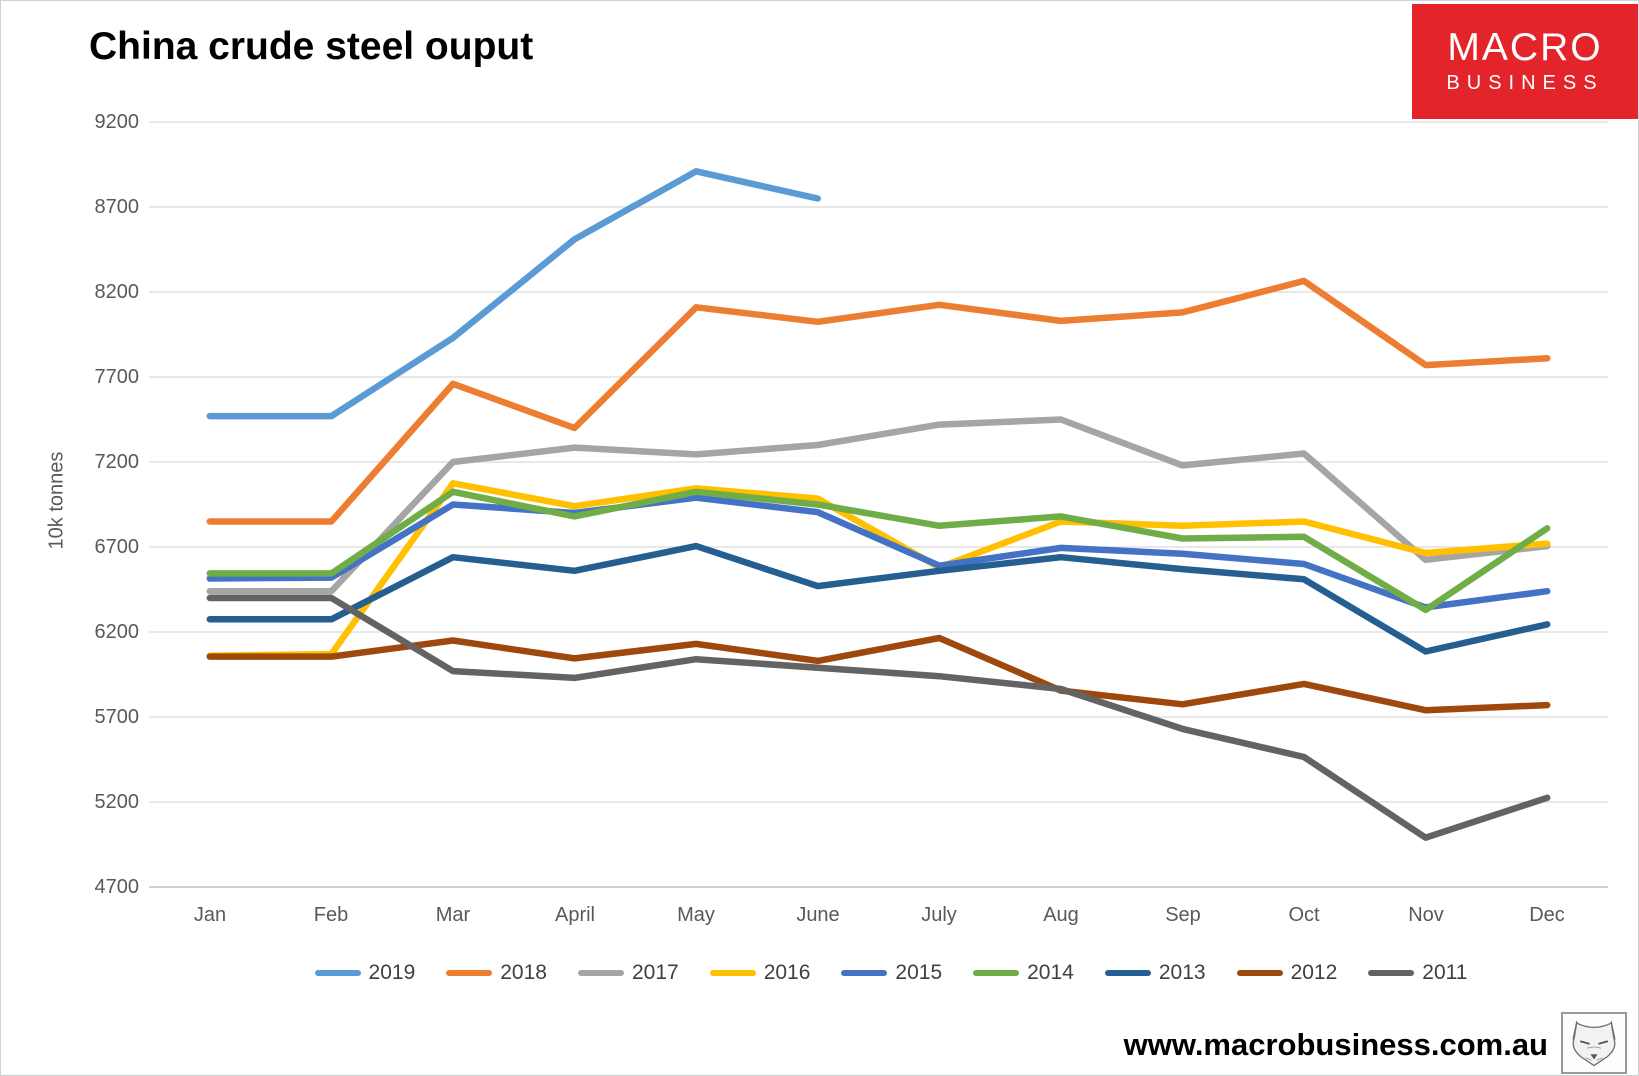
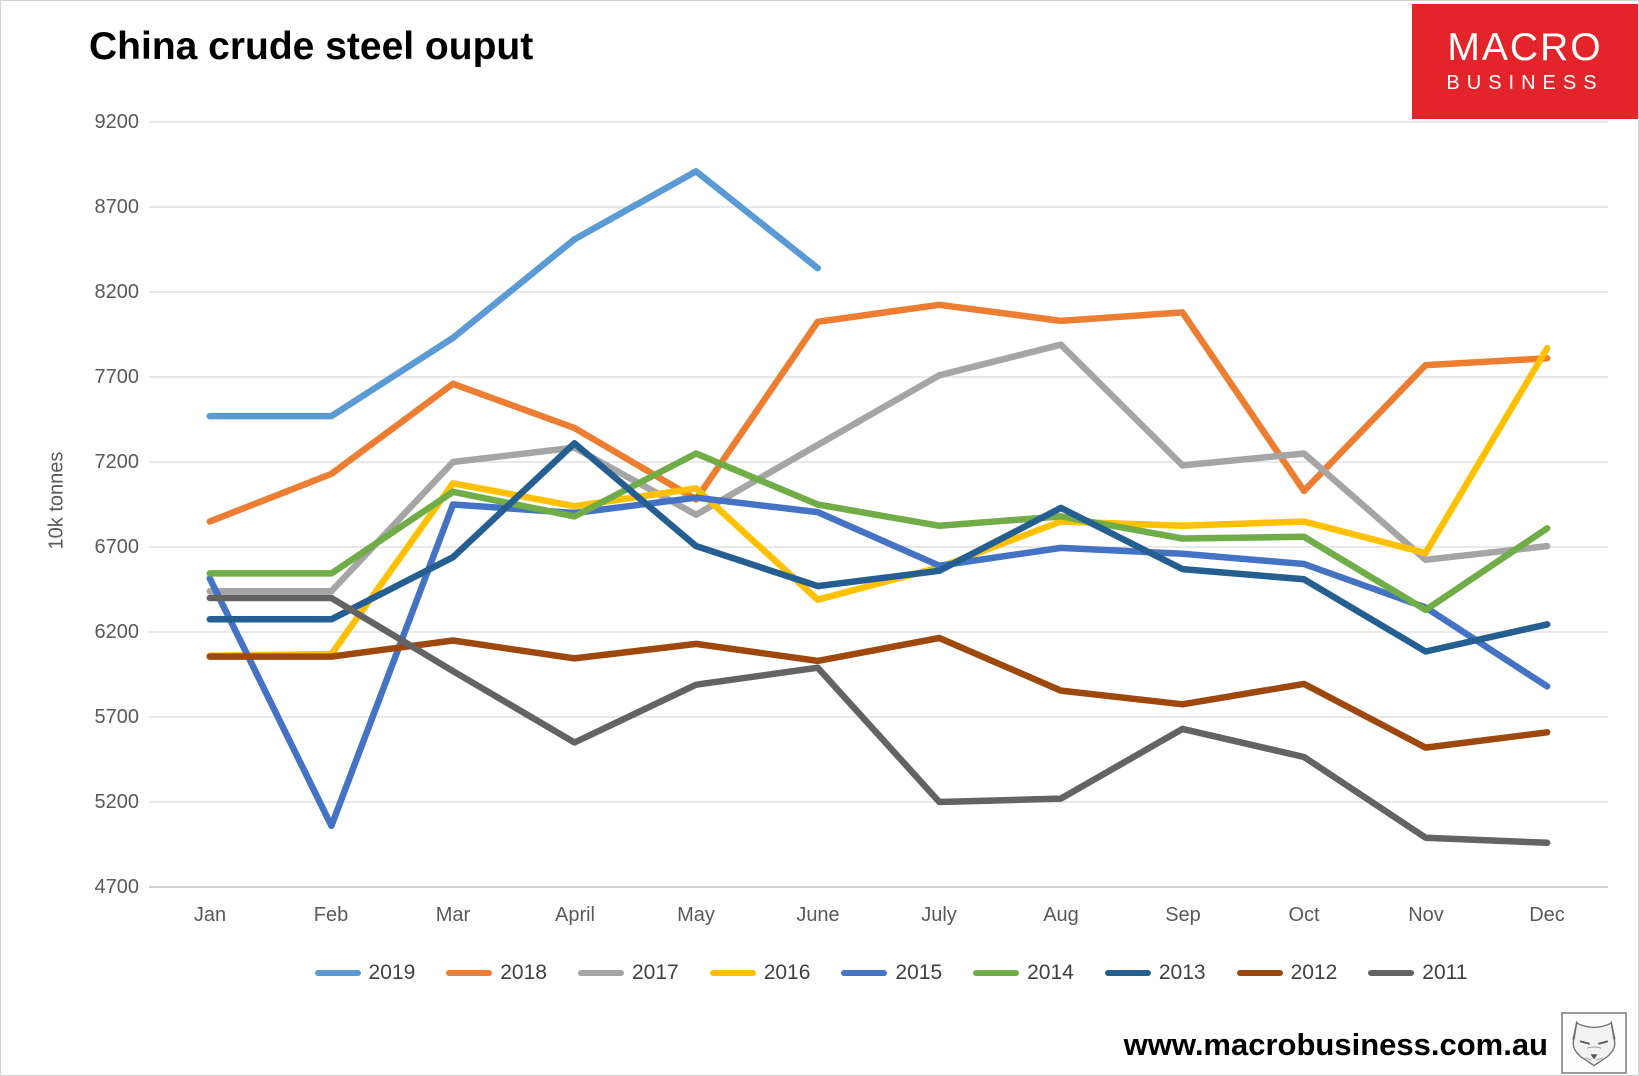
2018/Feb: 6850 -> 7130
2015/Feb: 6520 -> 5060
2013/April: 6560 -> 7310
2011/April: 5930 -> 5550
2018/May: 8110 -> 6980
2017/May: 7240 -> 6890
2014/May: 7020 -> 7250
2011/May: 6040 -> 5890
2019/June: 8750 -> 8340
2016/June: 6980 -> 6390
2017/July: 7420 -> 7710
2011/July: 5940 -> 5200
2017/Aug: 7450 -> 7890
2013/Aug: 6640 -> 6930
2011/Aug: 5860 -> 5220
2018/Oct: 8260 -> 7030
2012/Nov: 5740 -> 5520
2016/Dec: 6720 -> 7870
2015/Dec: 6440 -> 5880
2012/Dec: 5770 -> 5610
2011/Dec: 5220 -> 4960
